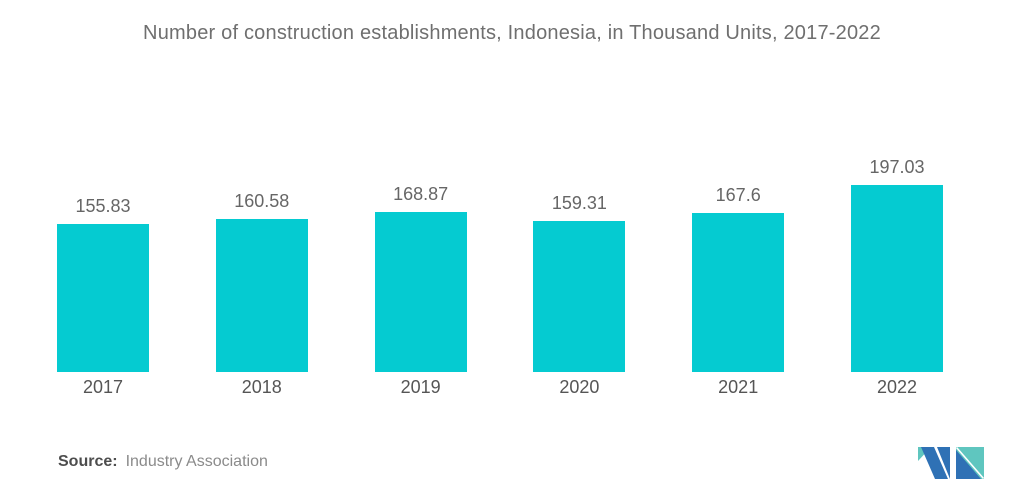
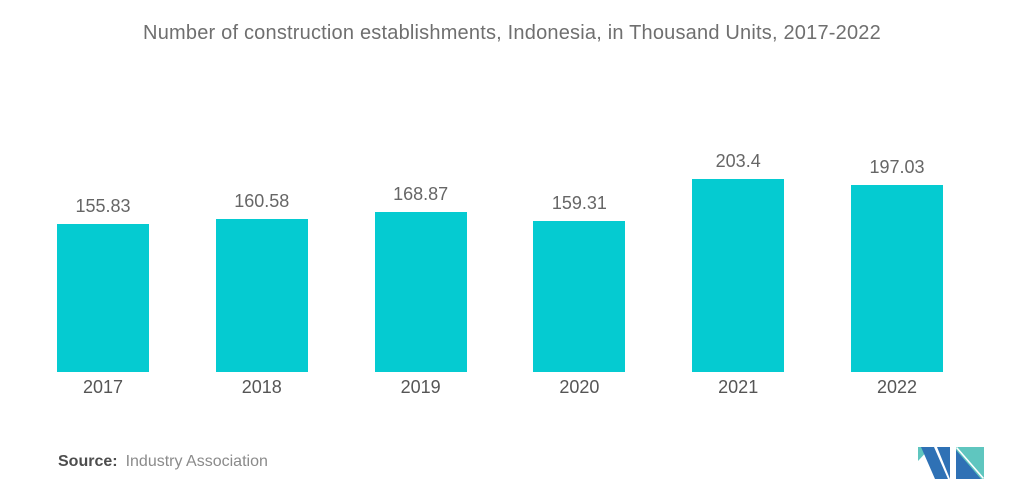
2021: 167.6 -> 203.4
